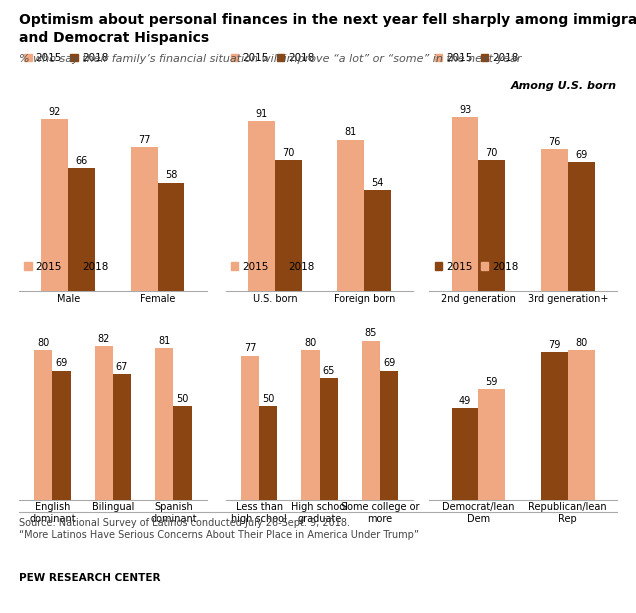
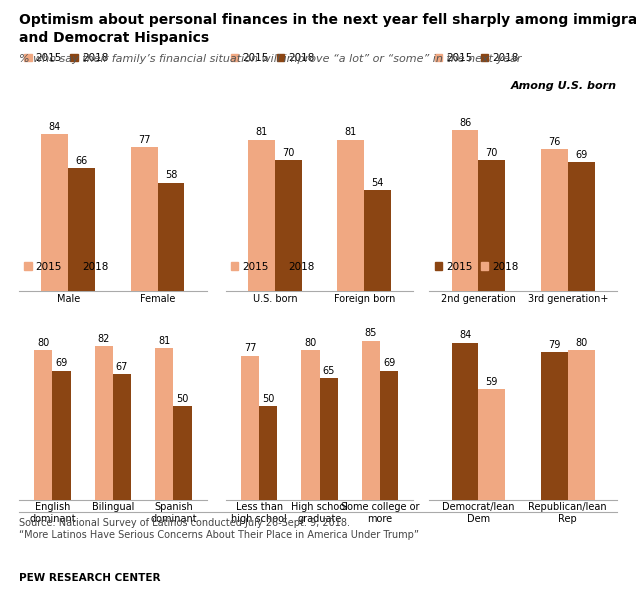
2015/Male: 92 -> 84
2015/U.S. born: 91 -> 81
2015/2nd generation: 93 -> 86
2015/Democrat/lean Dem: 49 -> 84
